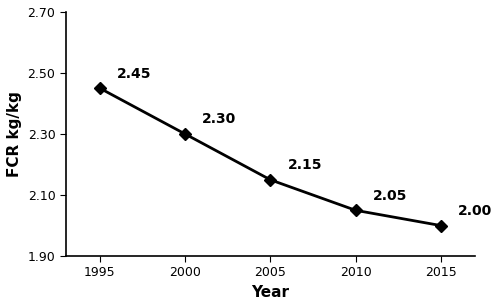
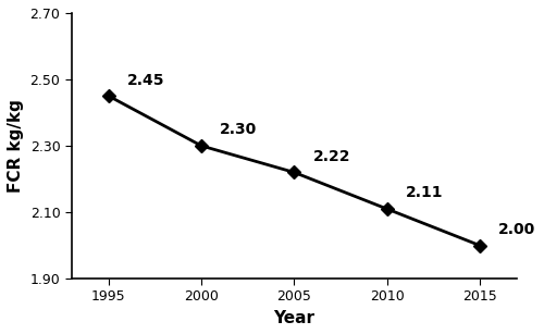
2005: 2.15 -> 2.22
2010: 2.05 -> 2.11
